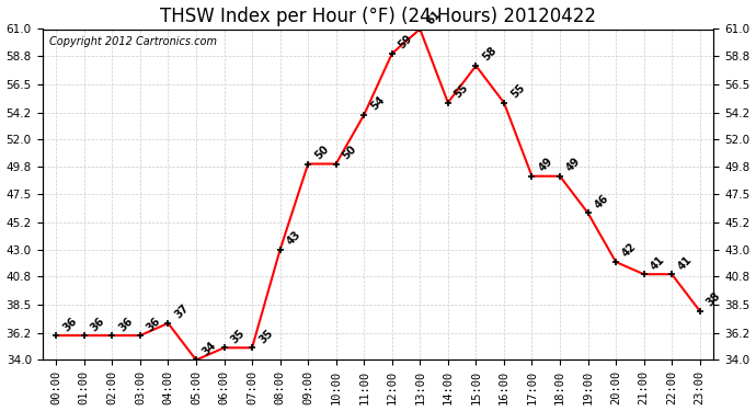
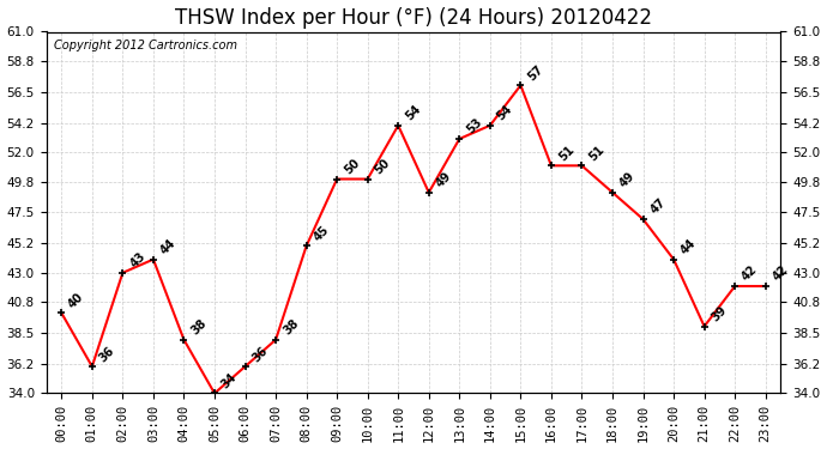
00:00: 36 -> 40
02:00: 36 -> 43
03:00: 36 -> 44
04:00: 37 -> 38
06:00: 35 -> 36
07:00: 35 -> 38
08:00: 43 -> 45
12:00: 59 -> 49
13:00: 61 -> 53
14:00: 55 -> 54
15:00: 58 -> 57
16:00: 55 -> 51
17:00: 49 -> 51
19:00: 46 -> 47
20:00: 42 -> 44
21:00: 41 -> 39
22:00: 41 -> 42
23:00: 38 -> 42
